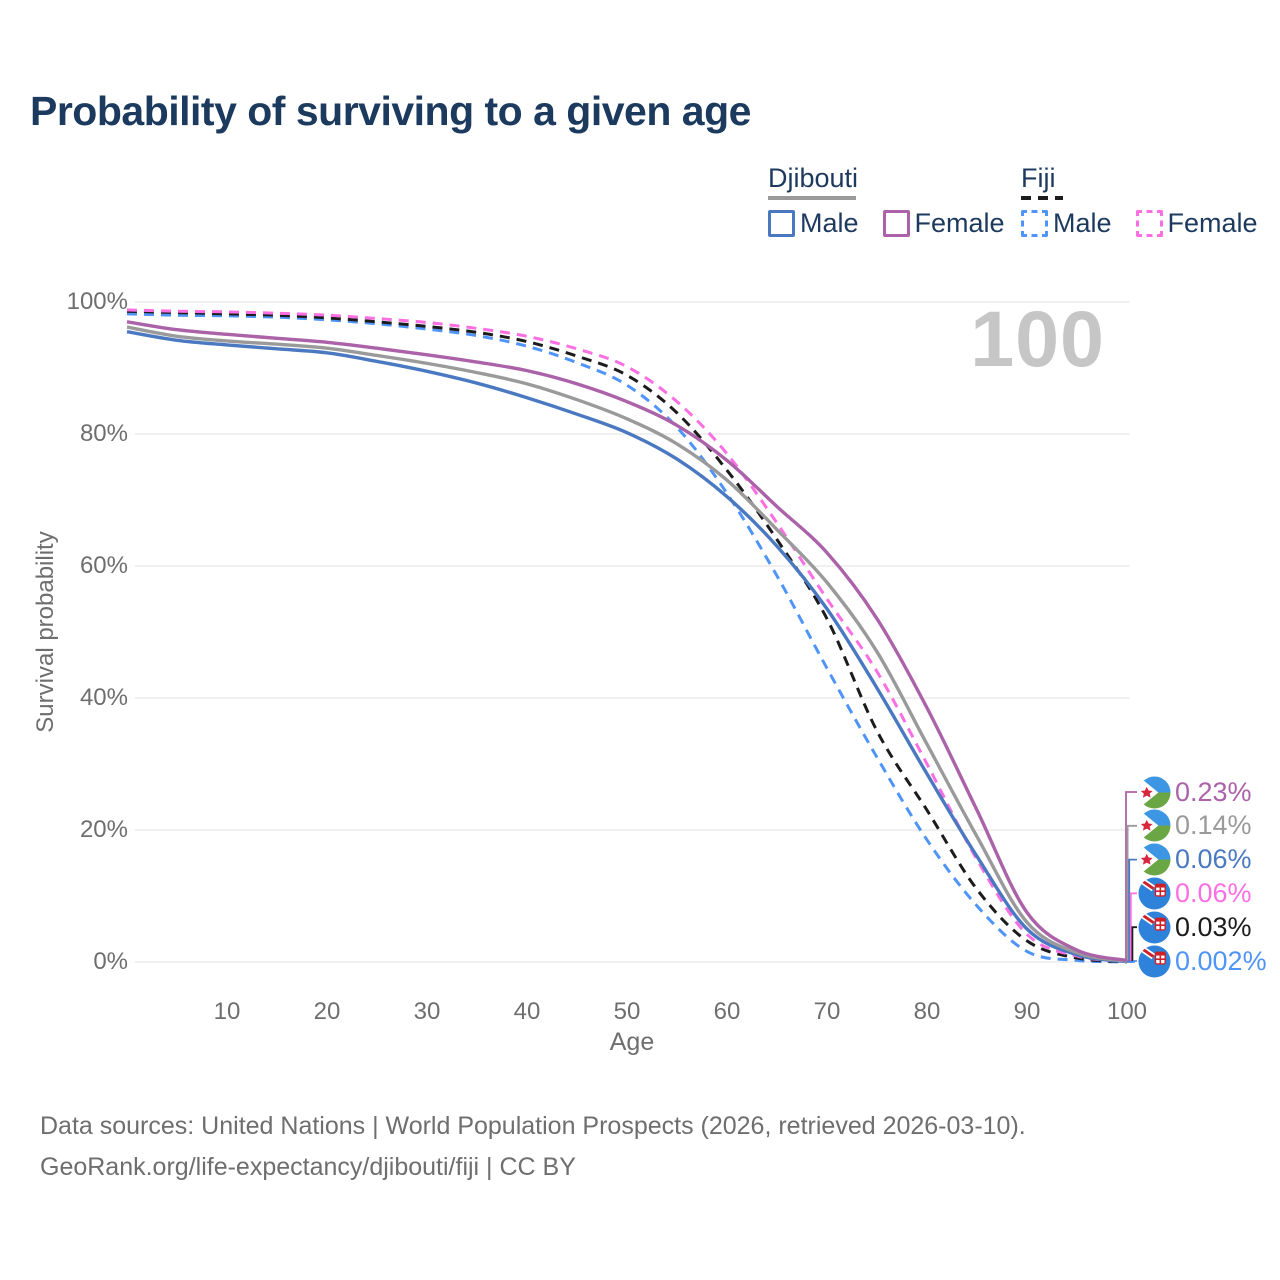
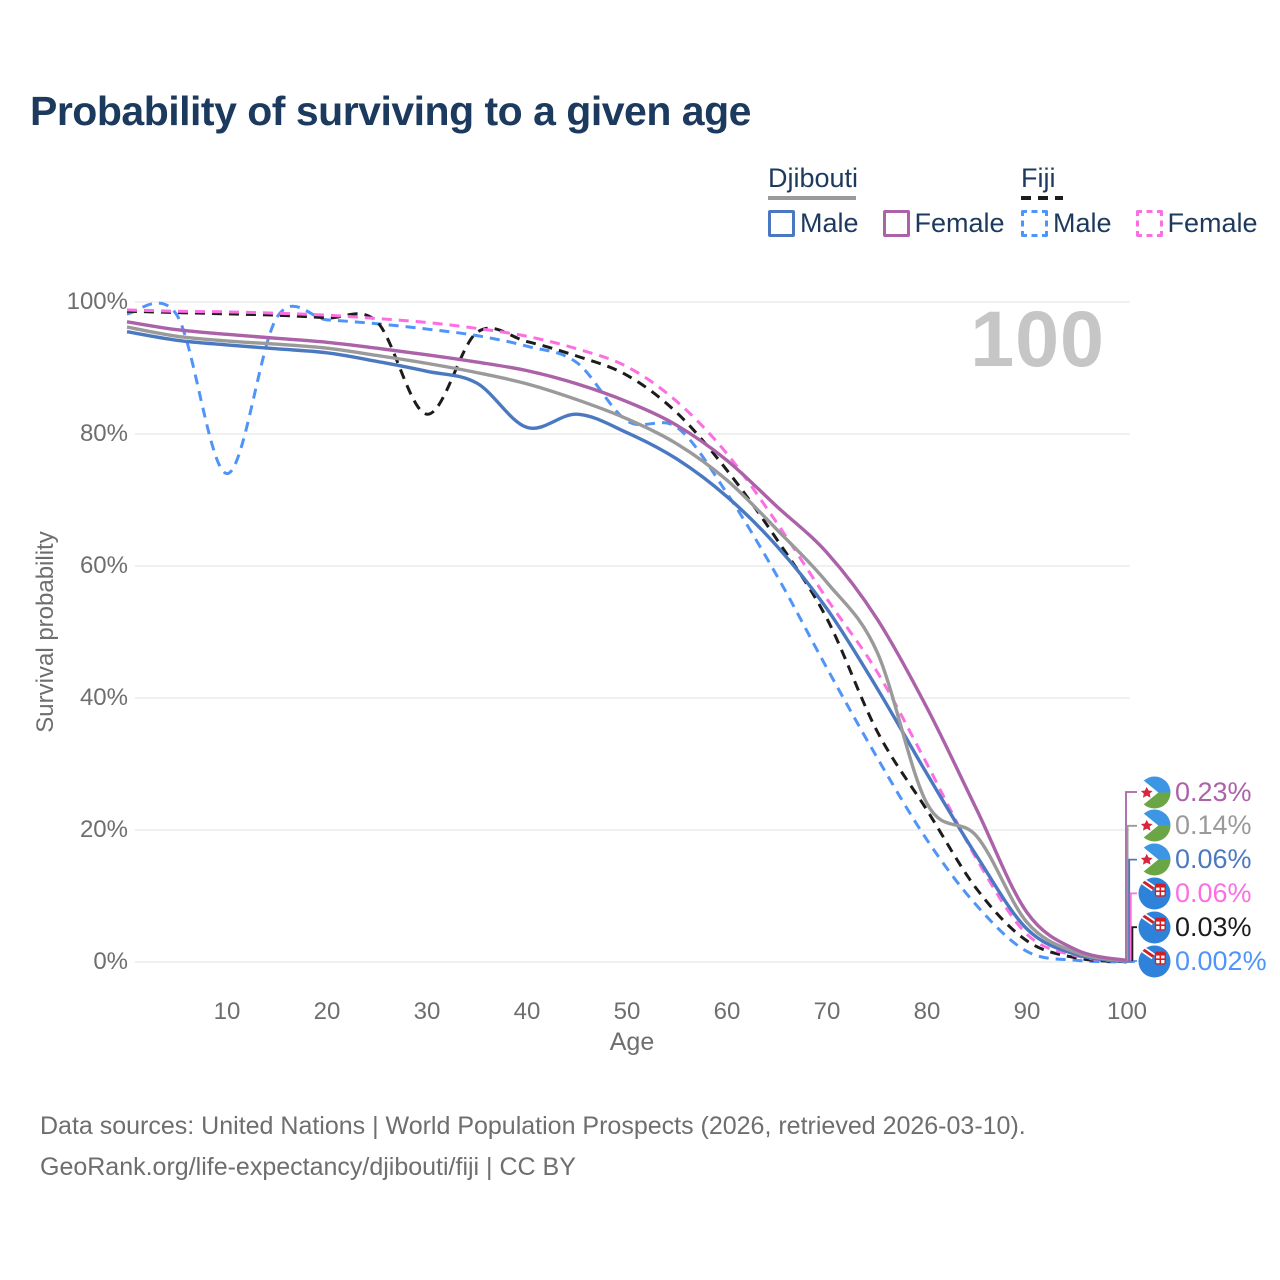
Fiji Male/10: 98% -> 74%
Fiji/30: 96% -> 83%
Djibouti Male/40: 86% -> 81%
Fiji Male/50: 87% -> 82%
Djibouti/80: 33% -> 24%
